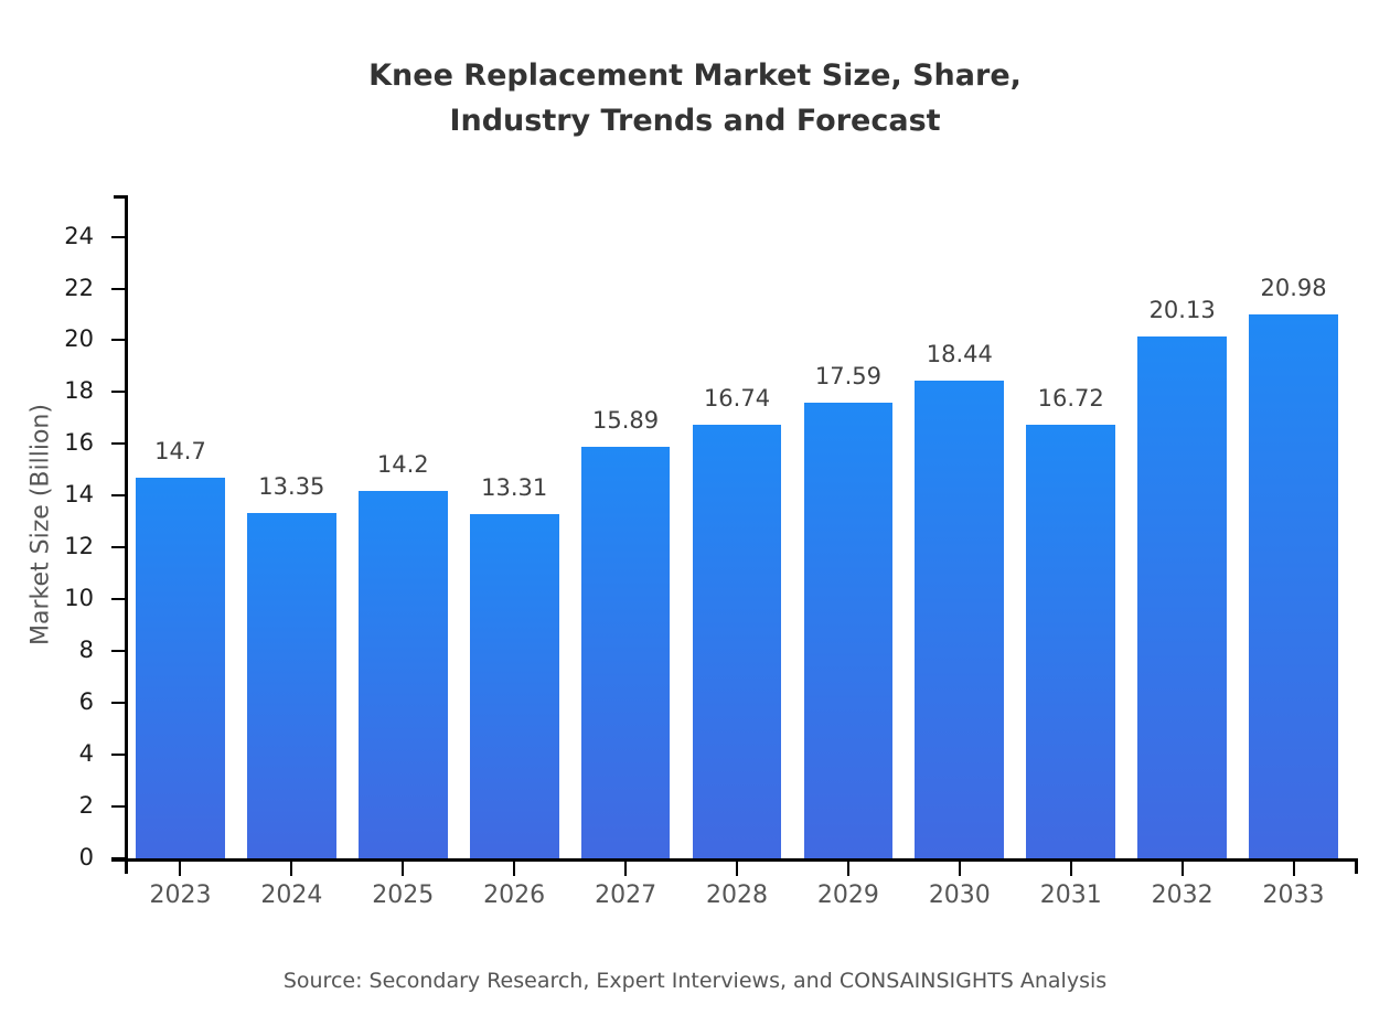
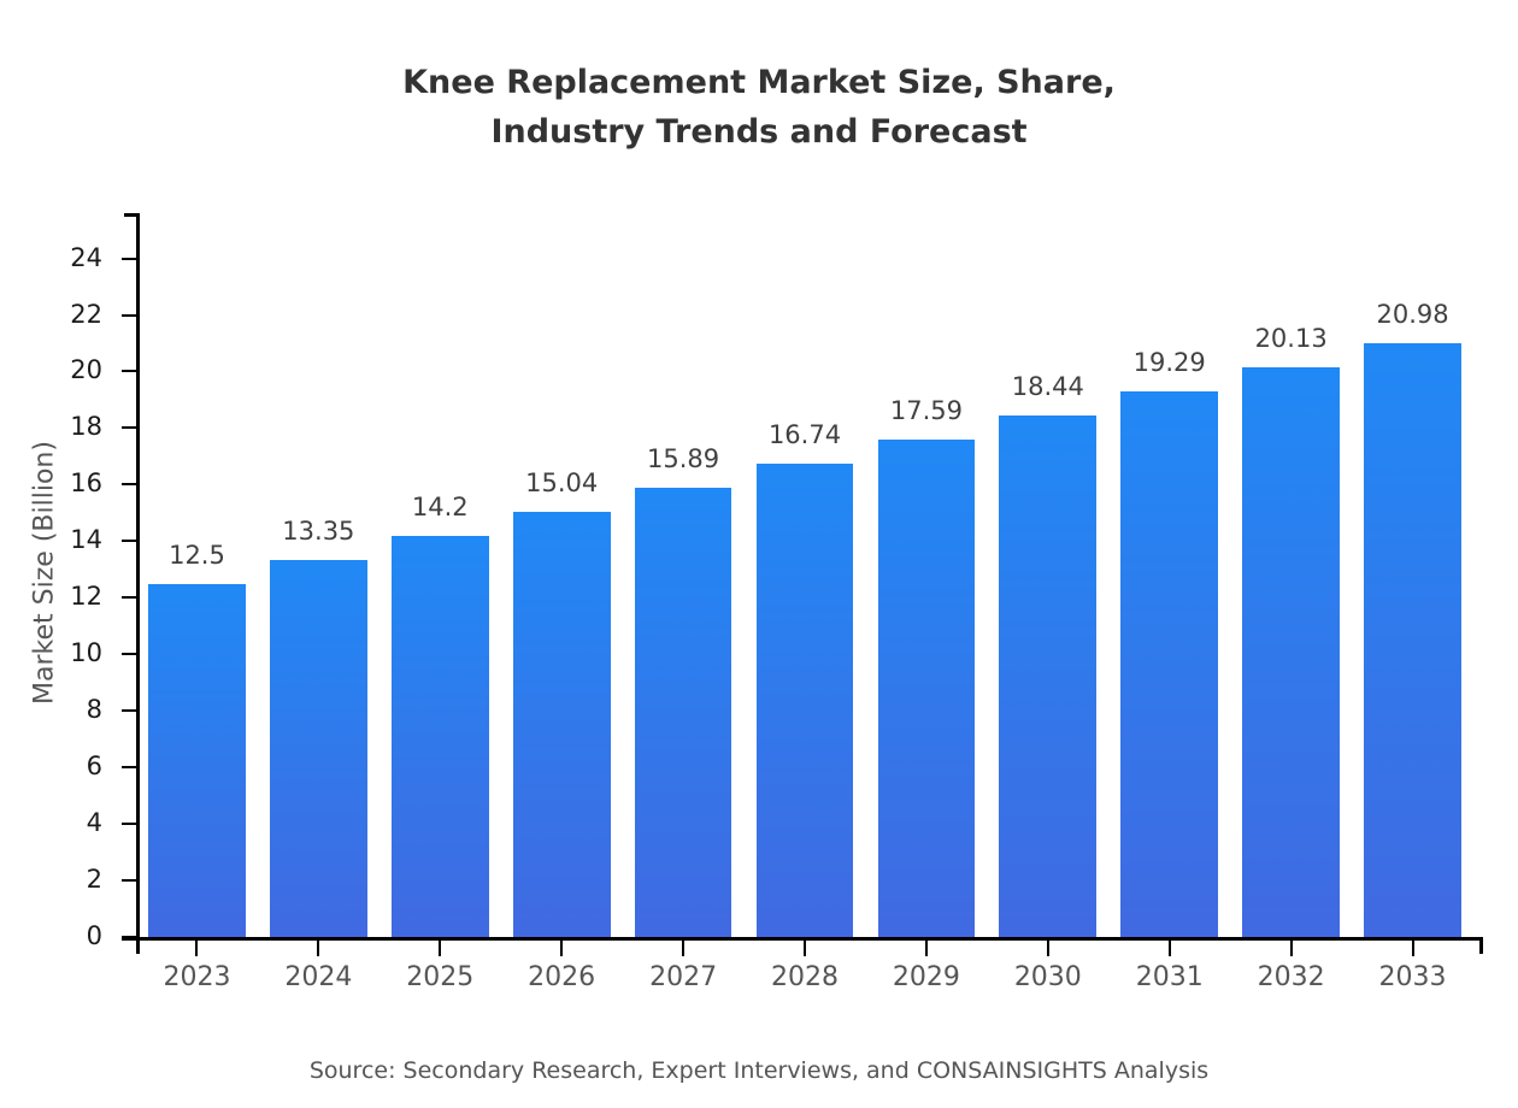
2023: 14.7 -> 12.5
2026: 13.31 -> 15.04
2031: 16.72 -> 19.29
